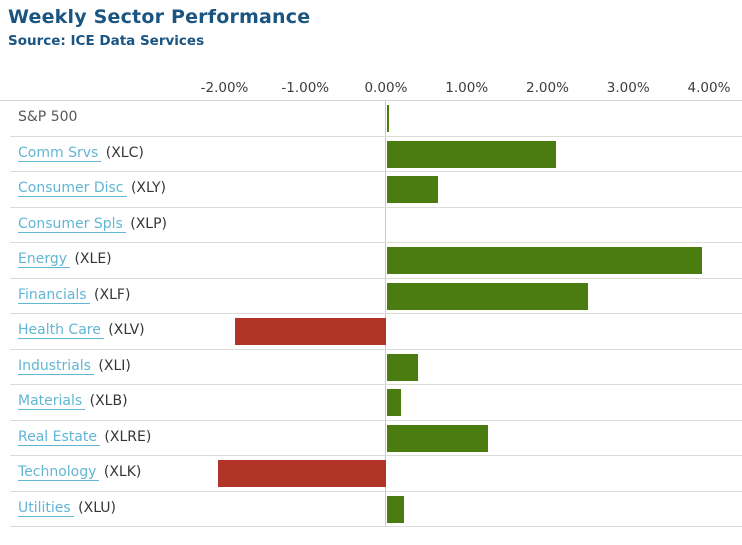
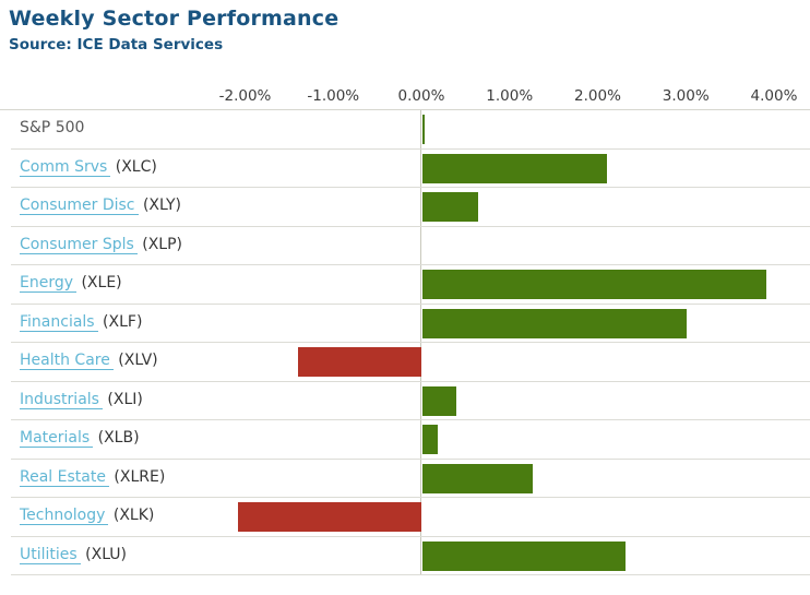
Financials: 2.5% -> 3.0%
Health Care: -1.9% -> -1.4%
Utilities: 0.2% -> 2.3%
